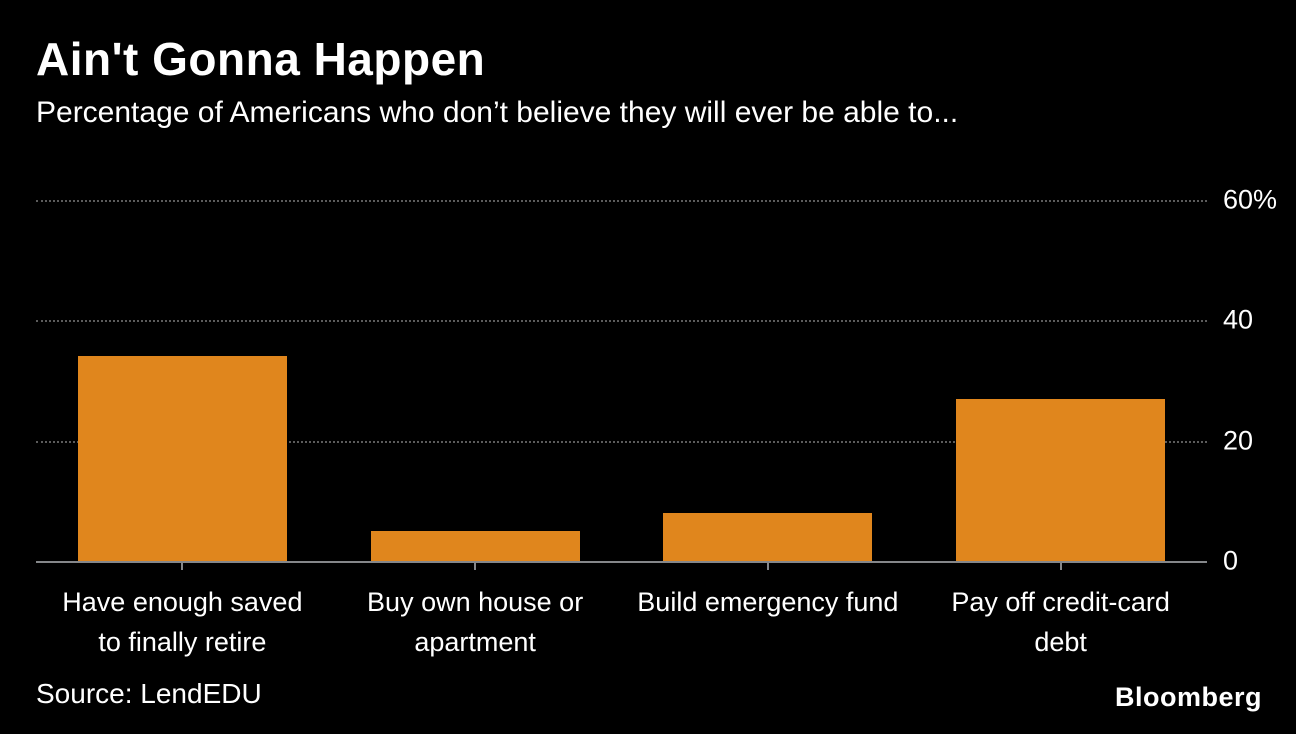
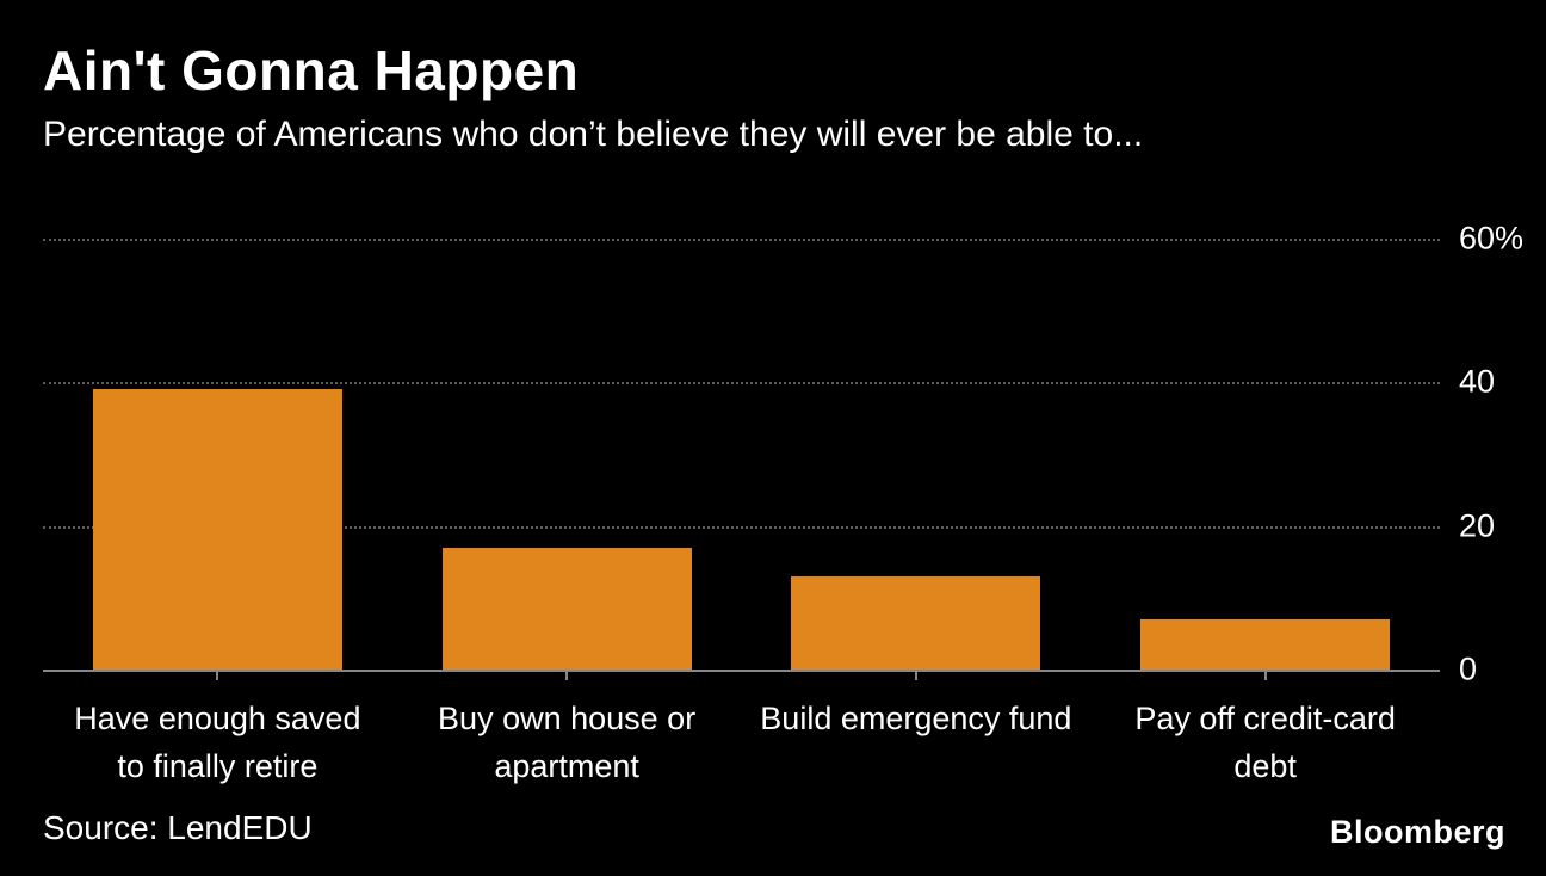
Have enough saved to finally retire: 34% -> 39%
Buy own house or apartment: 5% -> 17%
Build emergency fund: 8% -> 13%
Pay off credit-card debt: 27% -> 7%
